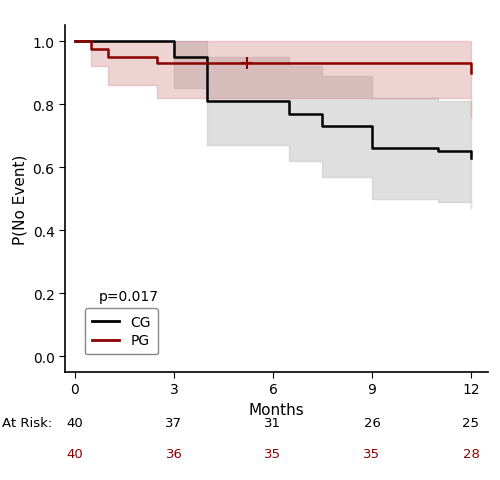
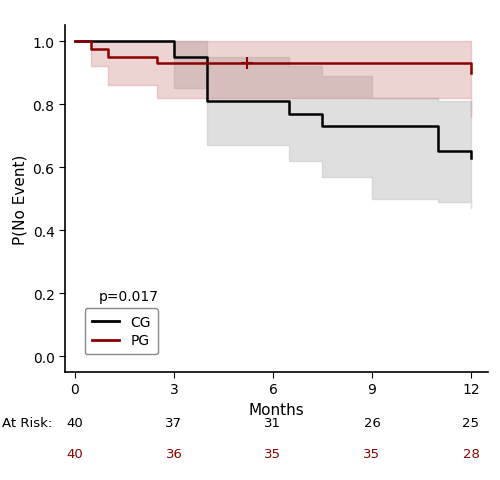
CG/9: 0.66 -> 0.73
